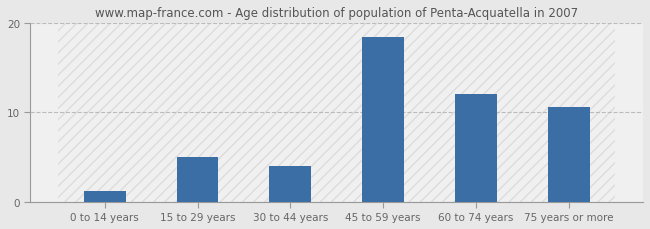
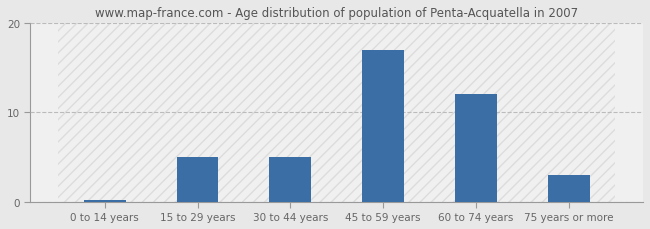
0 to 14 years: 1.2 -> 0.1
30 to 44 years: 4.0 -> 5.0
45 to 59 years: 18.4 -> 17.0
75 years or more: 10.6 -> 3.0
